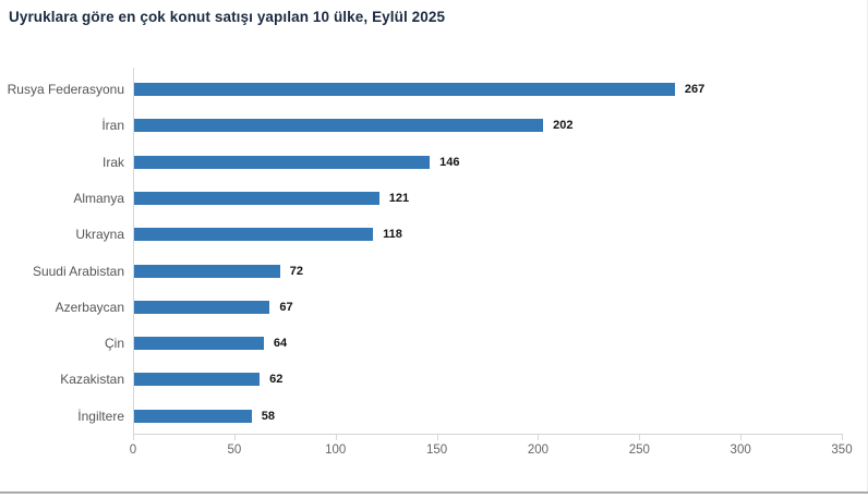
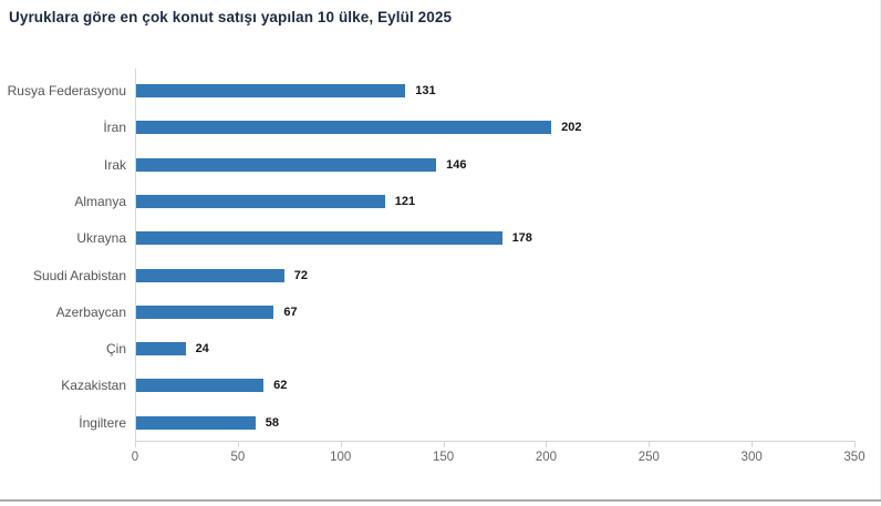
Rusya Federasyonu: 267 -> 131
Ukrayna: 118 -> 178
Çin: 64 -> 24
